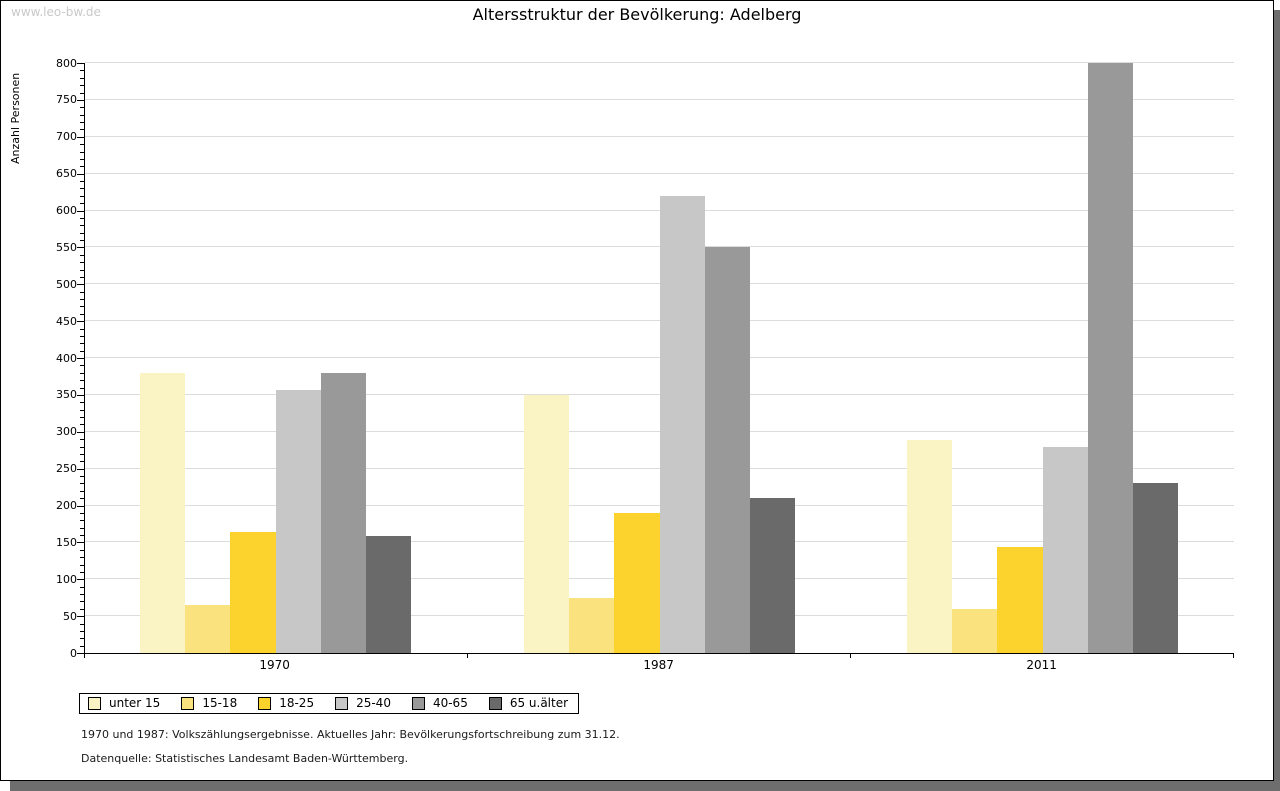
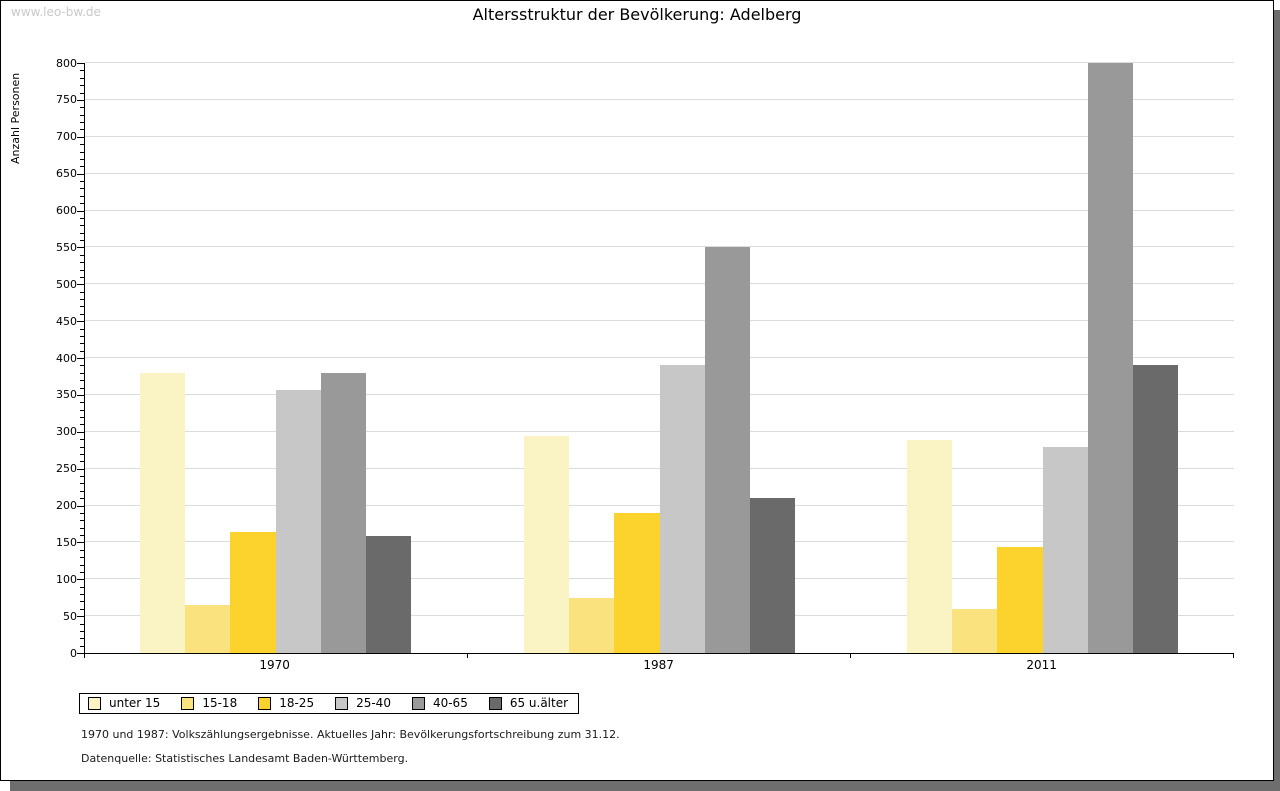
unter 15/1987: 350 -> 290
25-40/1987: 620 -> 390
65 u.älter/2011: 230 -> 390
